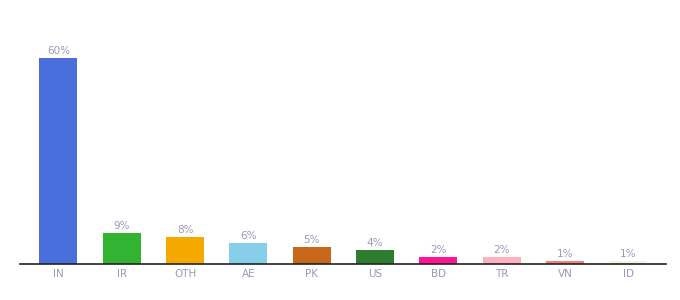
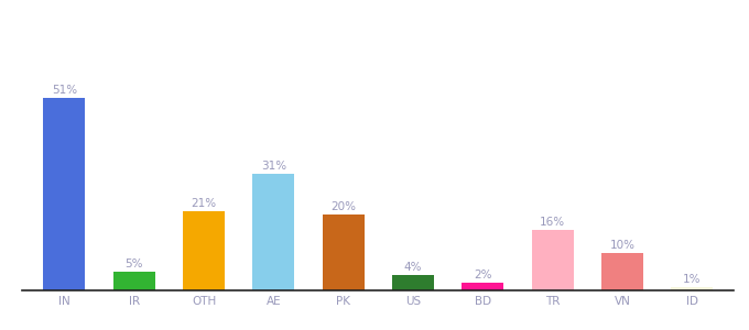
IN: 60% -> 51%
IR: 9% -> 5%
OTH: 8% -> 21%
AE: 6% -> 31%
PK: 5% -> 20%
TR: 2% -> 16%
VN: 1% -> 10%
